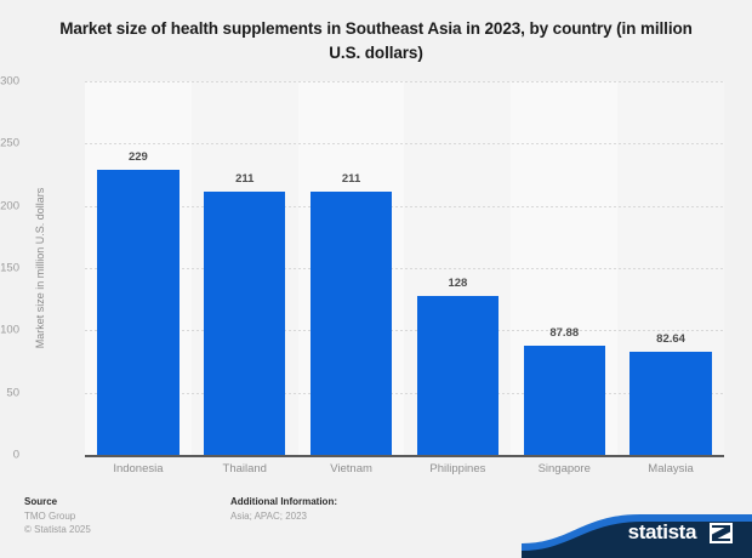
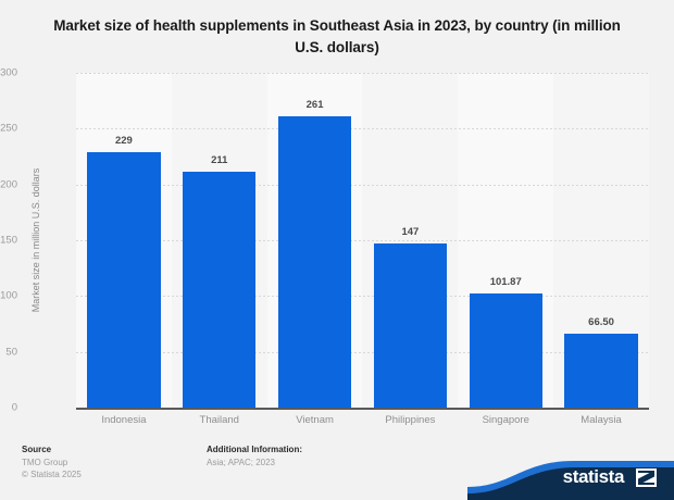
Vietnam: 211 -> 261
Philippines: 128 -> 147
Singapore: 87.88 -> 101.87
Malaysia: 82.64 -> 66.50
